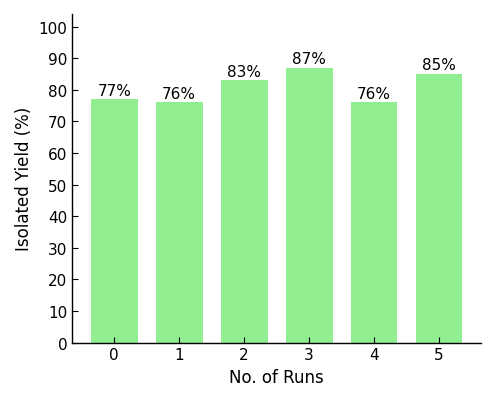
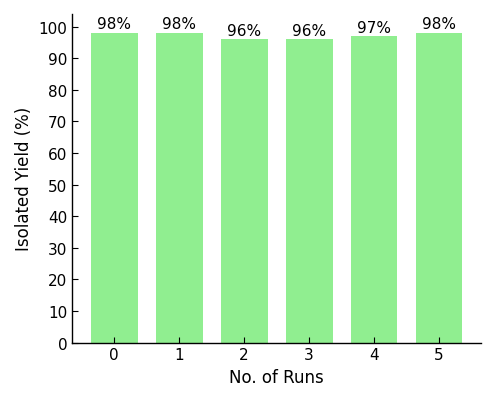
0: 77% -> 98%
1: 76% -> 98%
2: 83% -> 96%
3: 87% -> 96%
4: 76% -> 97%
5: 85% -> 98%
